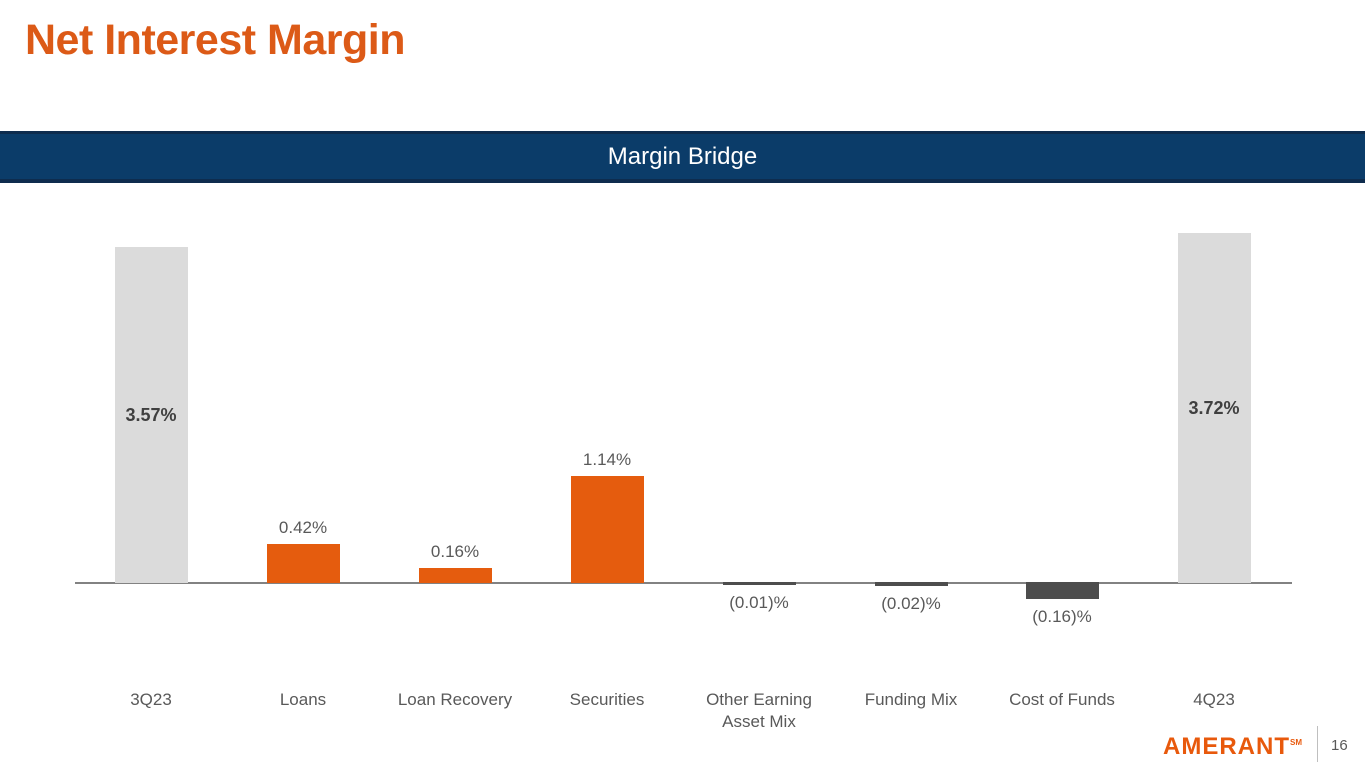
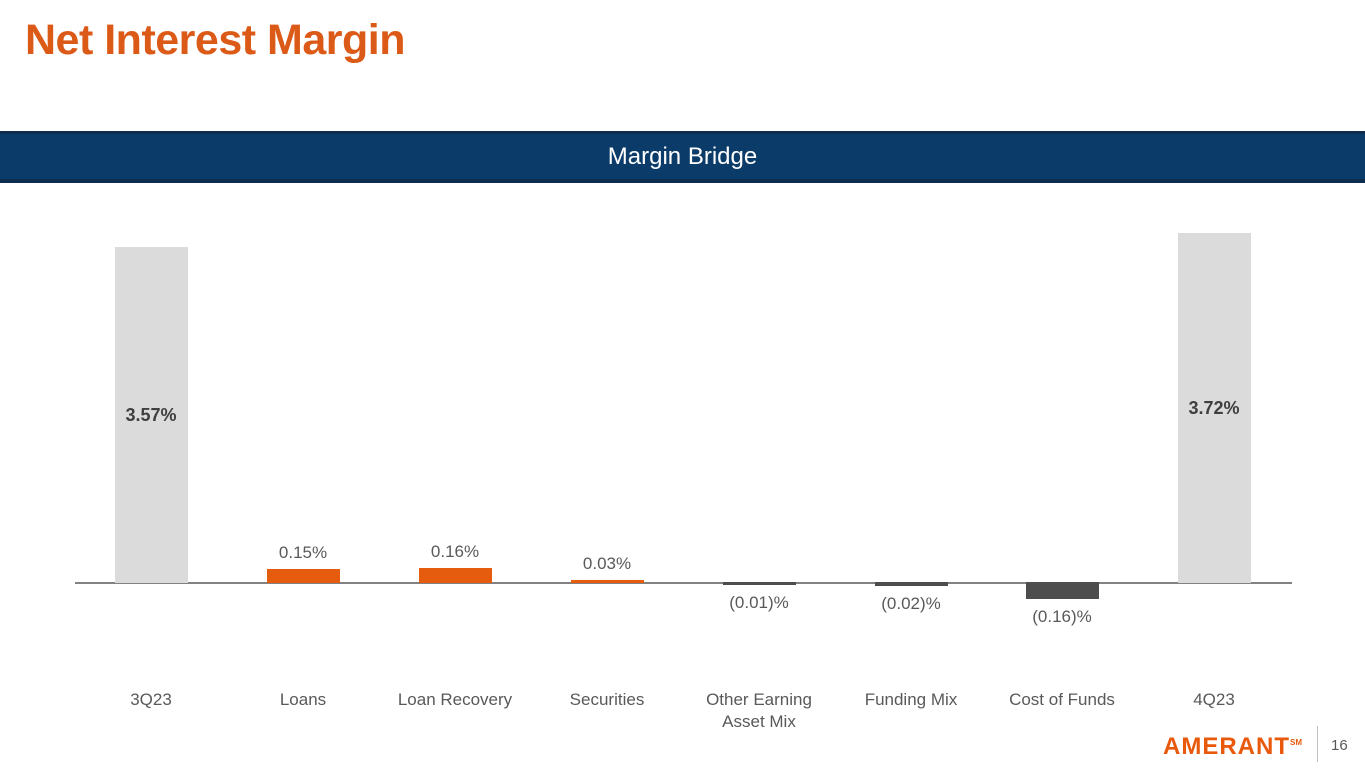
Loans: 0.42% -> 0.15%
Securities: 1.14% -> 0.03%
